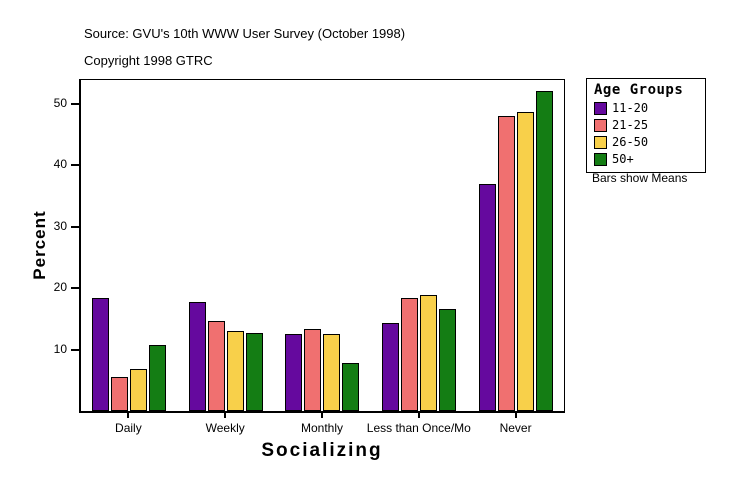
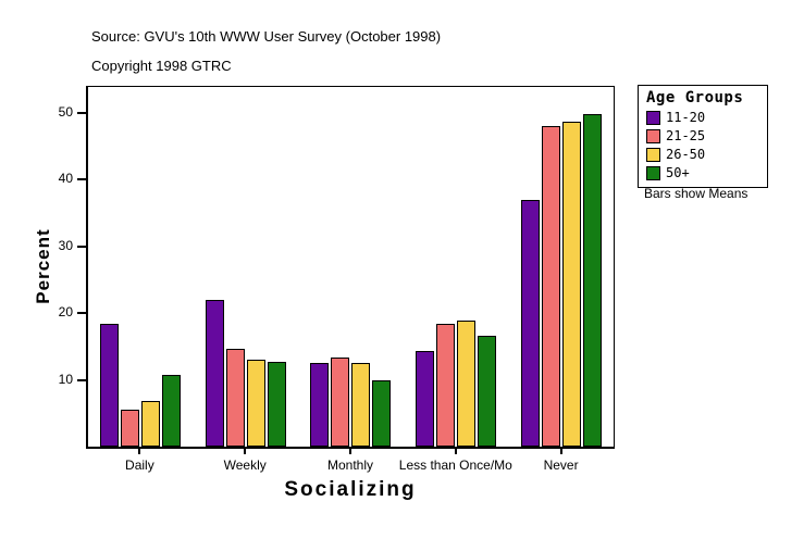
11-20/Weekly: 18 -> 22
50+/Monthly: 8 -> 10
50+/Never: 52 -> 50
